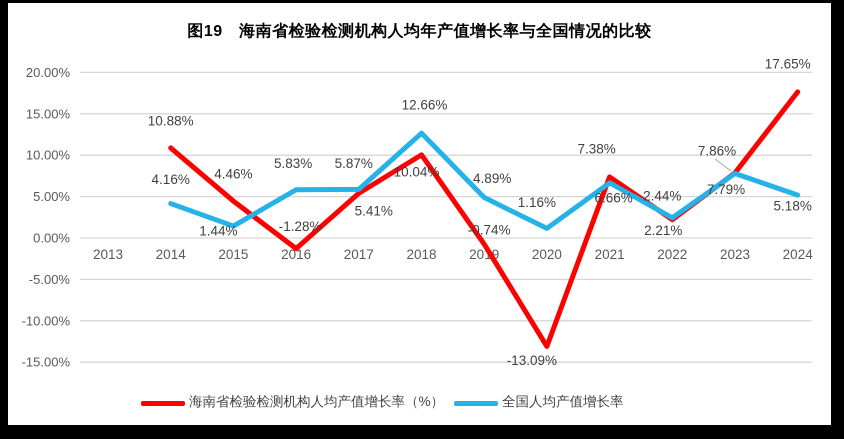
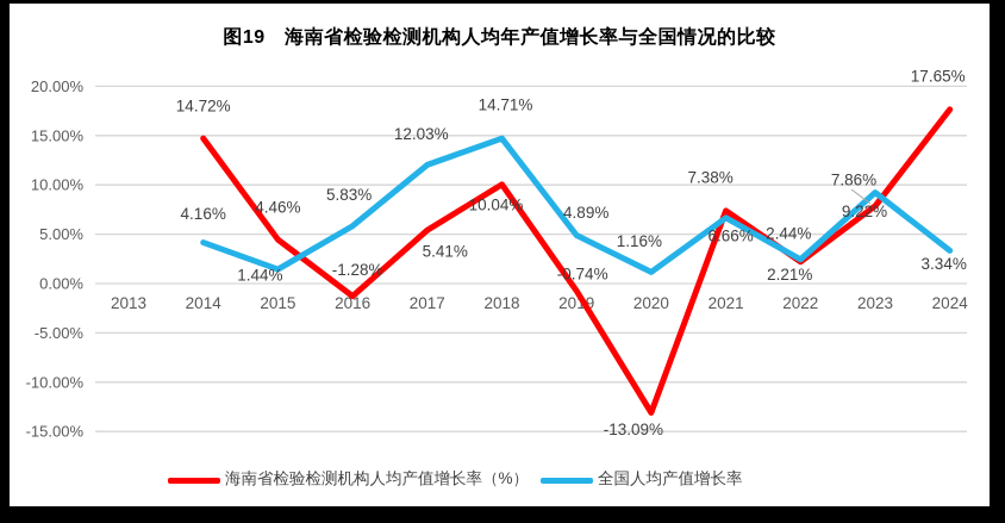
海南省检验检测机构人均产值增长率（%）/2014: 10.88% -> 14.72%
全国人均产值增长率/2017: 5.87% -> 12.03%
全国人均产值增长率/2018: 12.66% -> 14.71%
全国人均产值增长率/2023: 7.79% -> 9.22%
全国人均产值增长率/2024: 5.18% -> 3.34%
